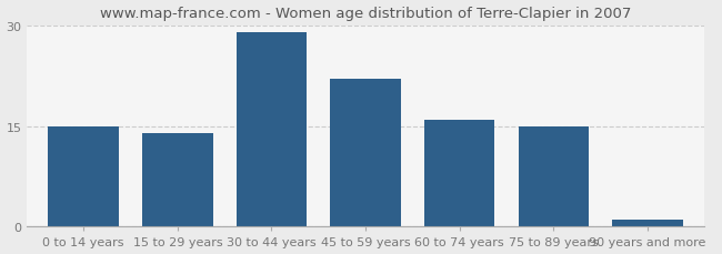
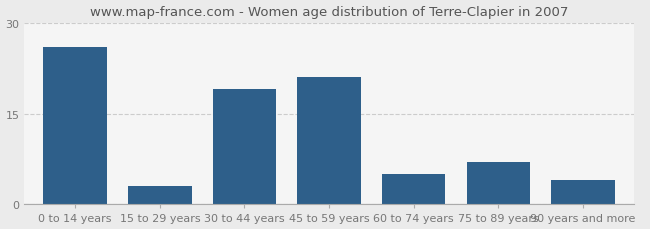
0 to 14 years: 15 -> 26
15 to 29 years: 14 -> 3
30 to 44 years: 29 -> 19
45 to 59 years: 22 -> 21
60 to 74 years: 16 -> 5
75 to 89 years: 15 -> 7
90 years and more: 1 -> 4
